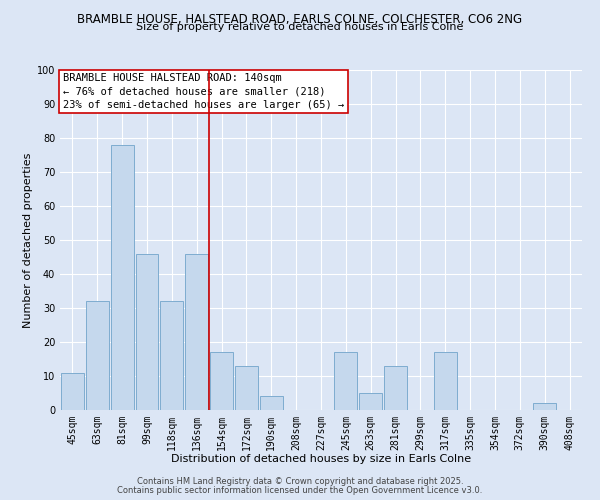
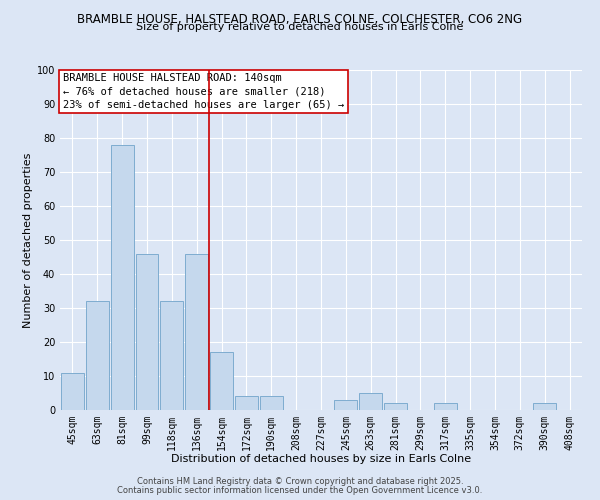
172sqm: 13 -> 4
245sqm: 17 -> 3
281sqm: 13 -> 2
317sqm: 17 -> 2
